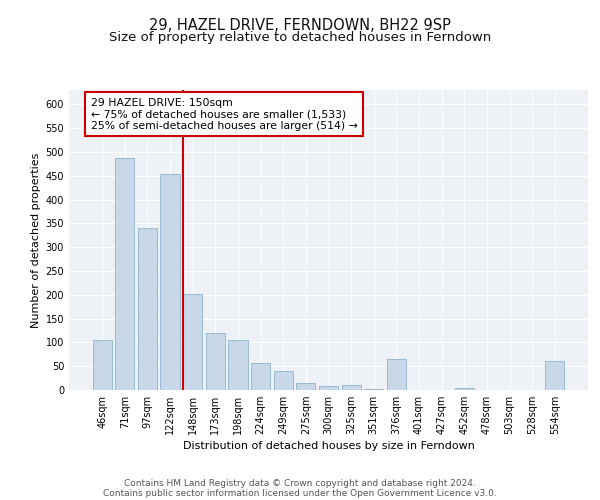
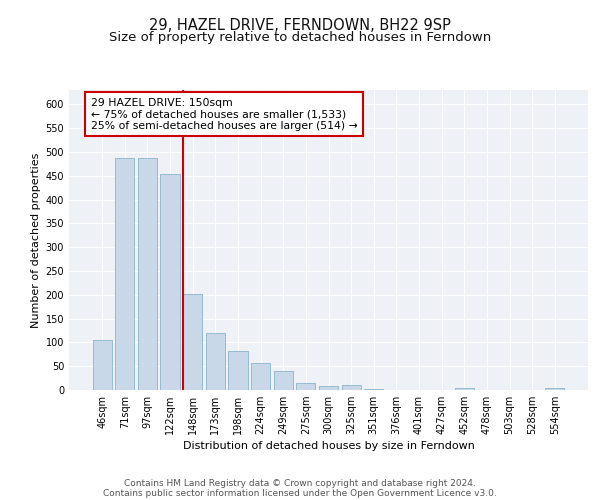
97sqm: 340 -> 487
198sqm: 105 -> 81
376sqm: 65 -> 1
554sqm: 60 -> 5
